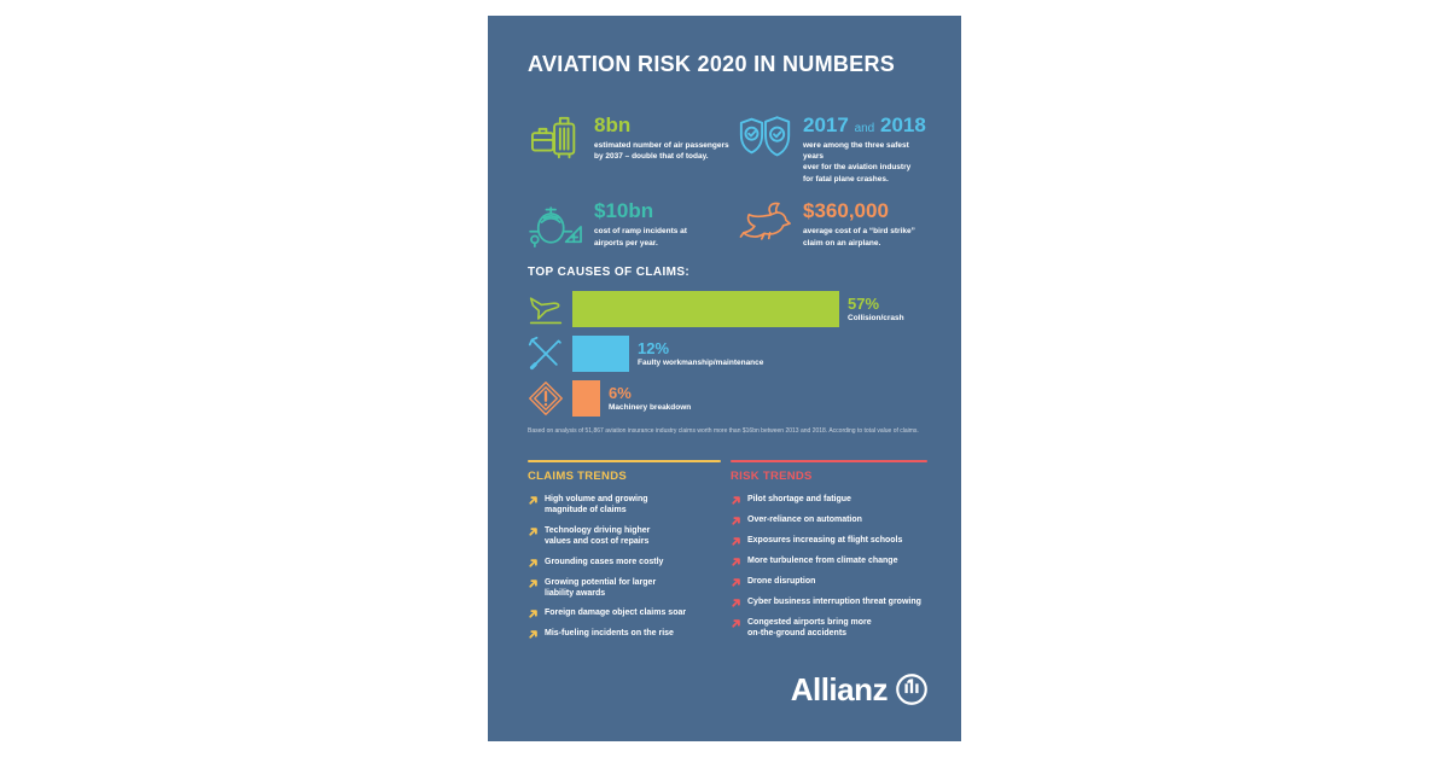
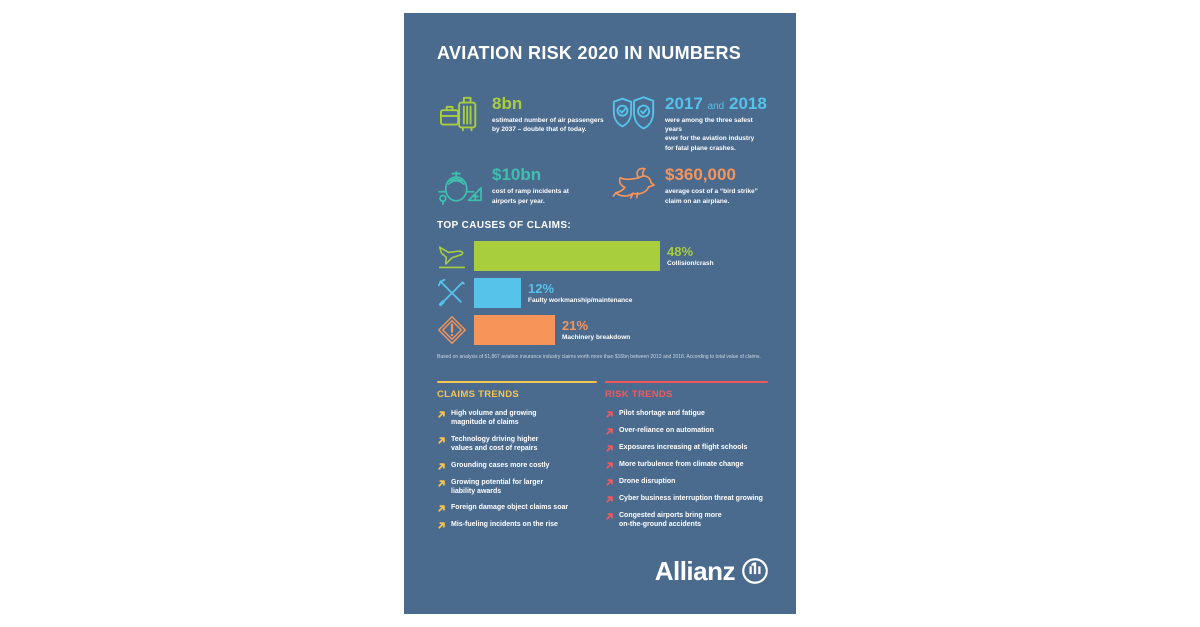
Collision/crash: 57% -> 48%
Machinery breakdown: 6% -> 21%
